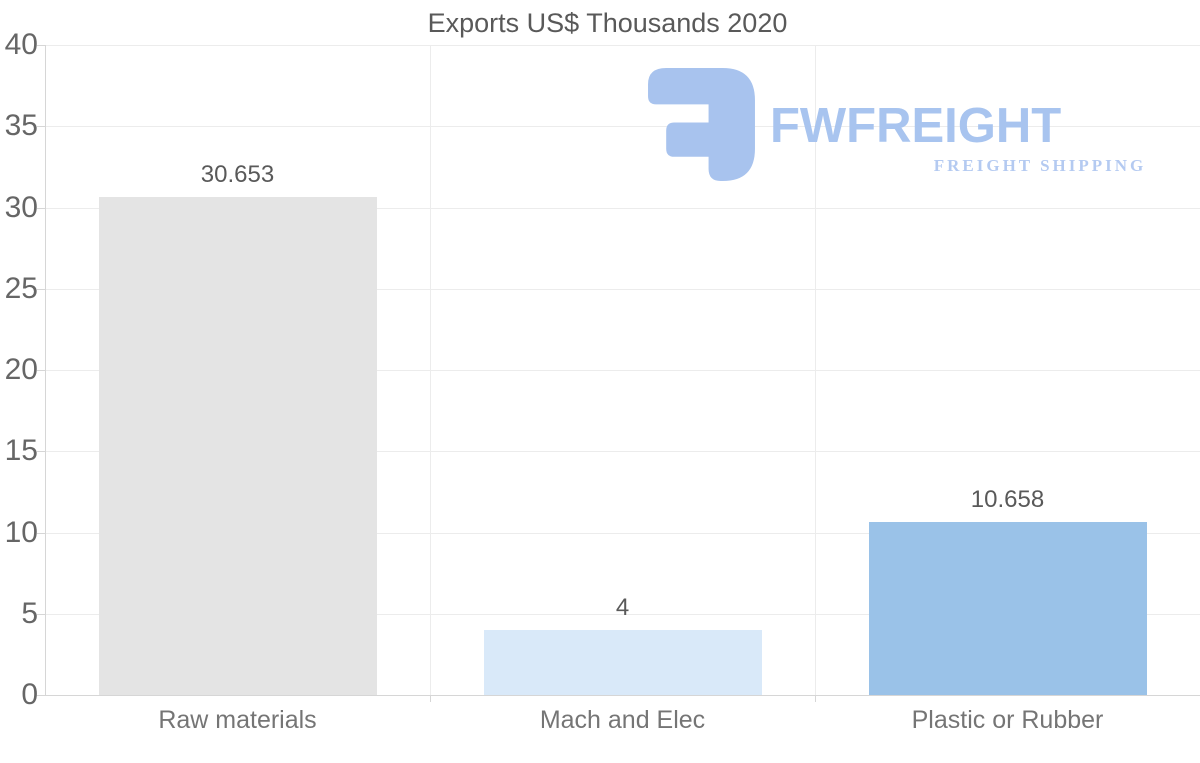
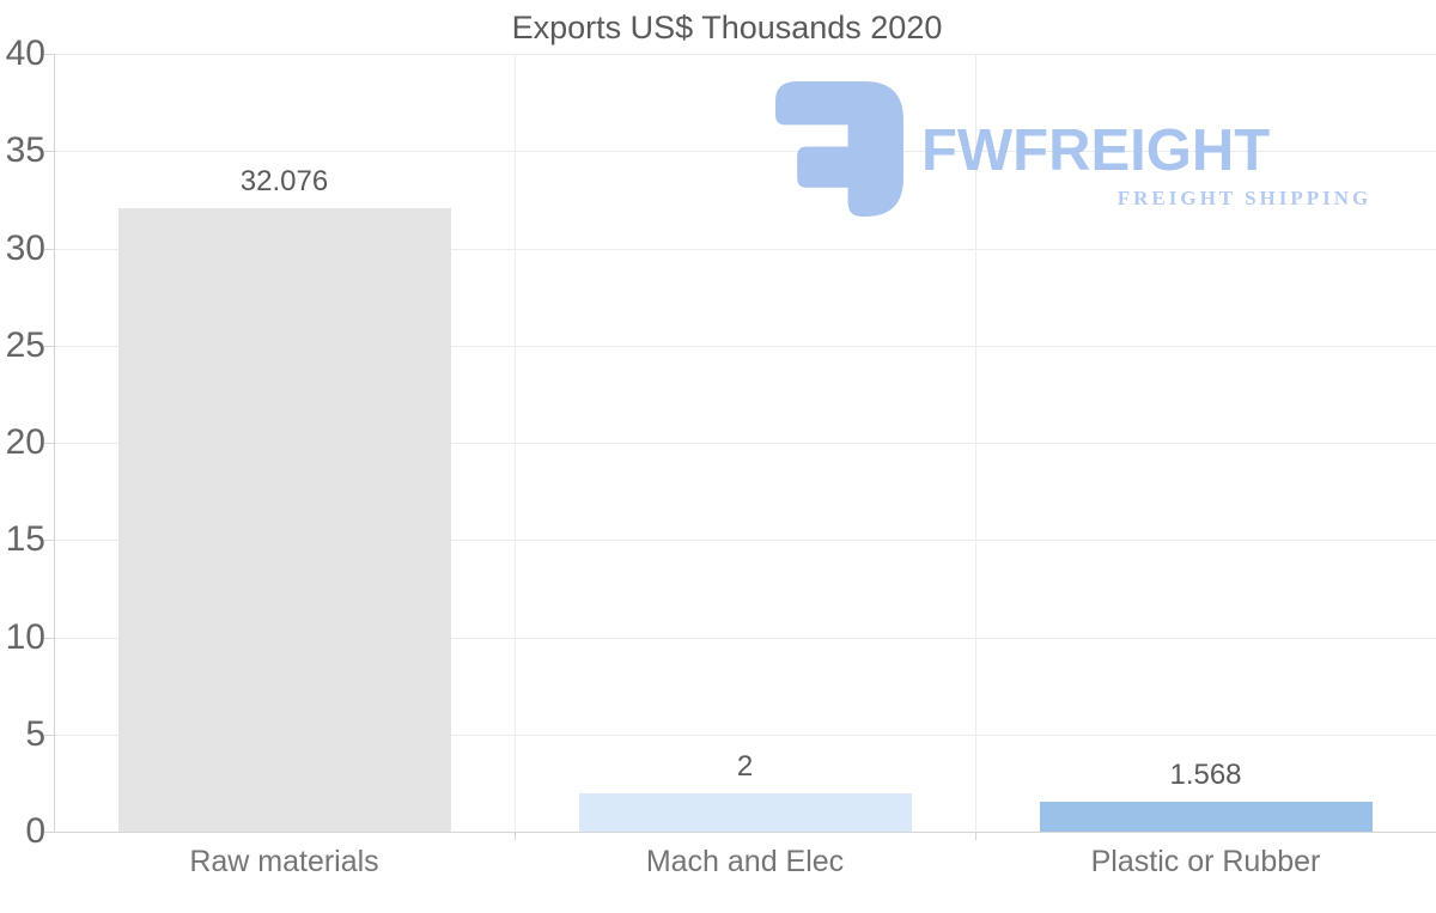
Raw materials: 30.653 -> 32.076
Mach and Elec: 4 -> 2
Plastic or Rubber: 10.658 -> 1.568
